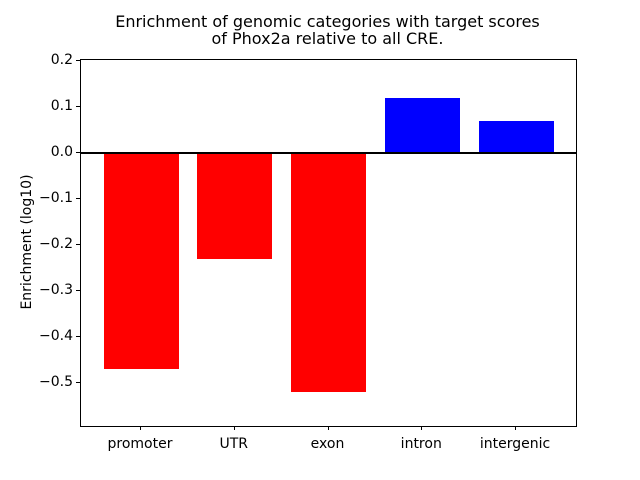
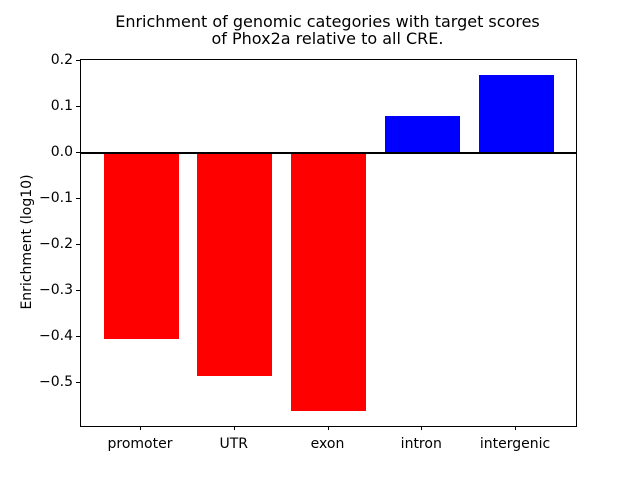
promoter: -0.47 -> -0.41
UTR: -0.23 -> -0.48
exon: -0.52 -> -0.56
intron: 0.12 -> 0.08
intergenic: 0.07 -> 0.17
